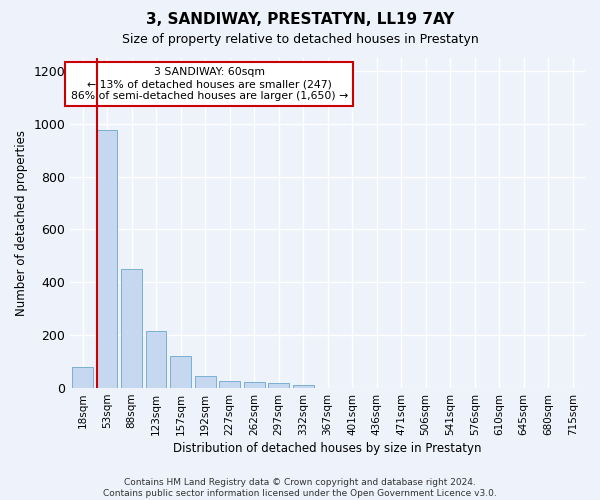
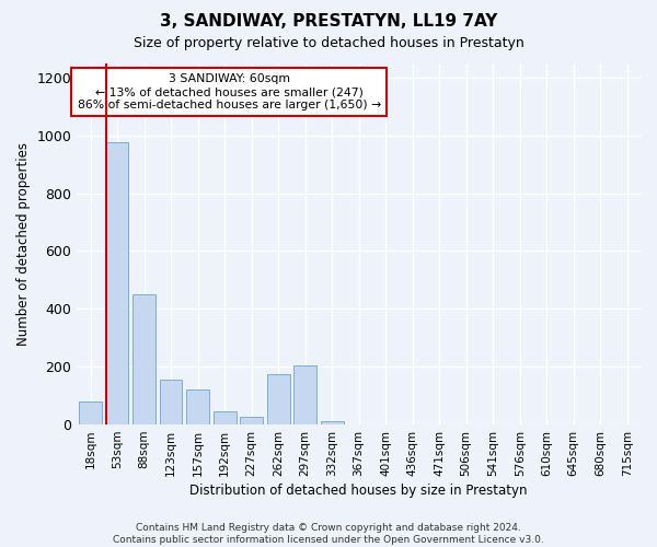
123sqm: 215 -> 155
262sqm: 22 -> 175
297sqm: 20 -> 205
